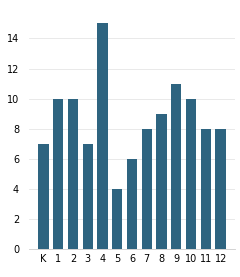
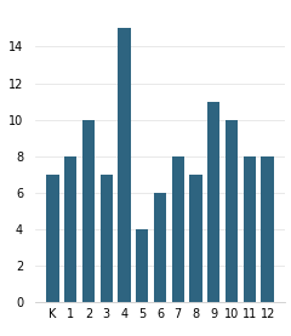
1: 10 -> 8
8: 9 -> 7
